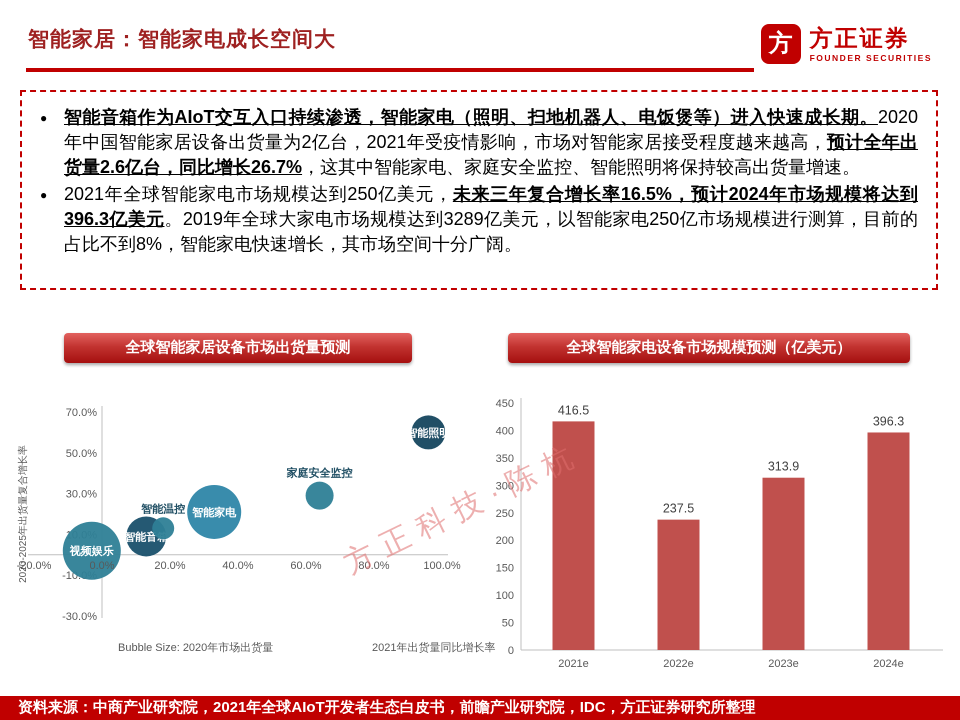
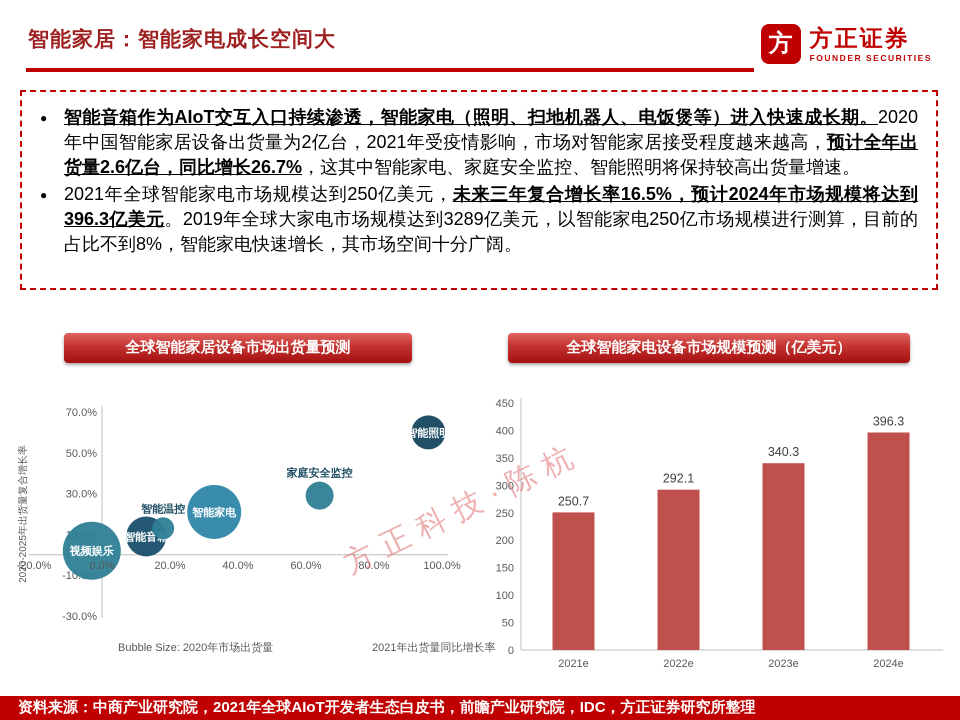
全球智能家电设备市场规模预测（亿美元）/2021e: 416.5 -> 250.7
全球智能家电设备市场规模预测（亿美元）/2022e: 237.5 -> 292.1
全球智能家电设备市场规模预测（亿美元）/2023e: 313.9 -> 340.3
